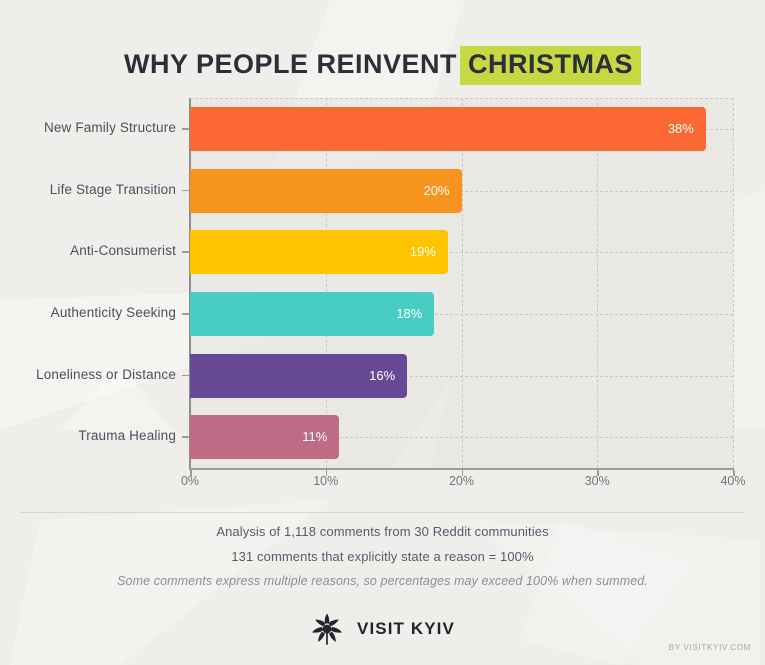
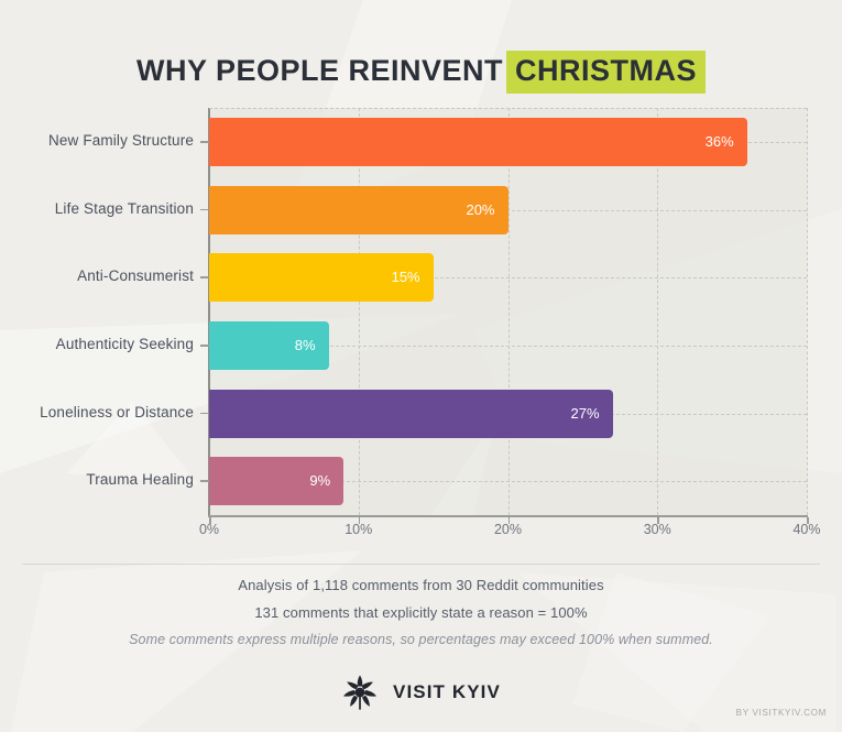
New Family Structure: 38% -> 36%
Anti-Consumerist: 19% -> 15%
Authenticity Seeking: 18% -> 8%
Loneliness or Distance: 16% -> 27%
Trauma Healing: 11% -> 9%
